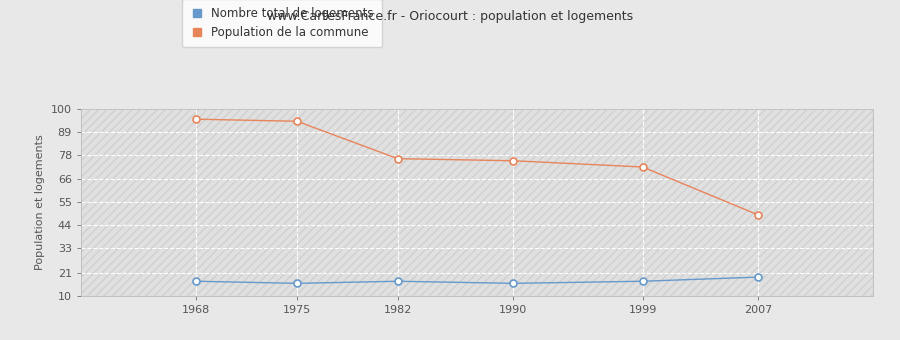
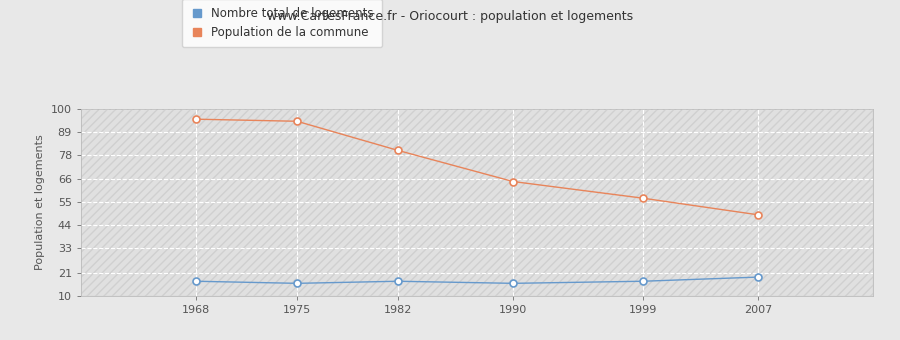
Population de la commune/1982: 76 -> 80
Population de la commune/1990: 75 -> 65
Population de la commune/1999: 72 -> 57
